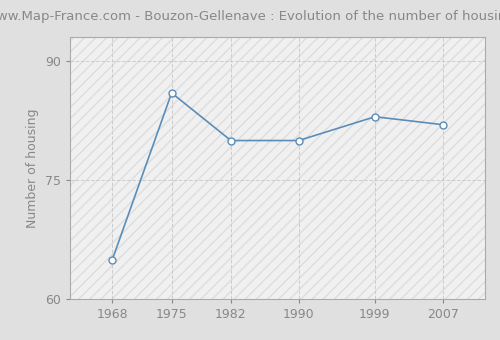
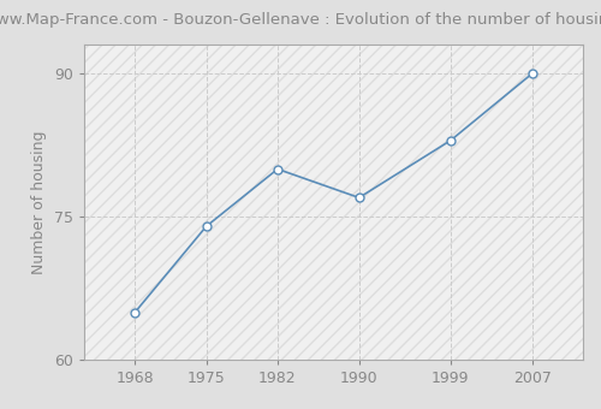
1975: 86 -> 74
1990: 80 -> 77
2007: 82 -> 90
